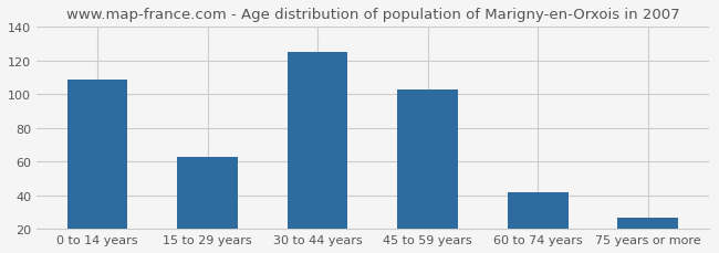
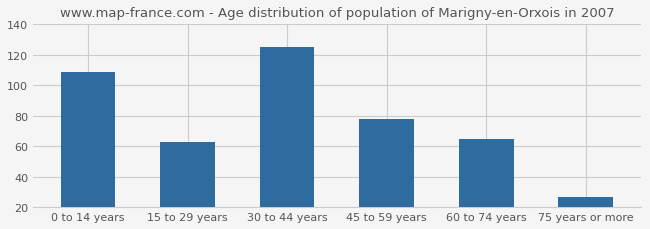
45 to 59 years: 103 -> 78
60 to 74 years: 42 -> 65
